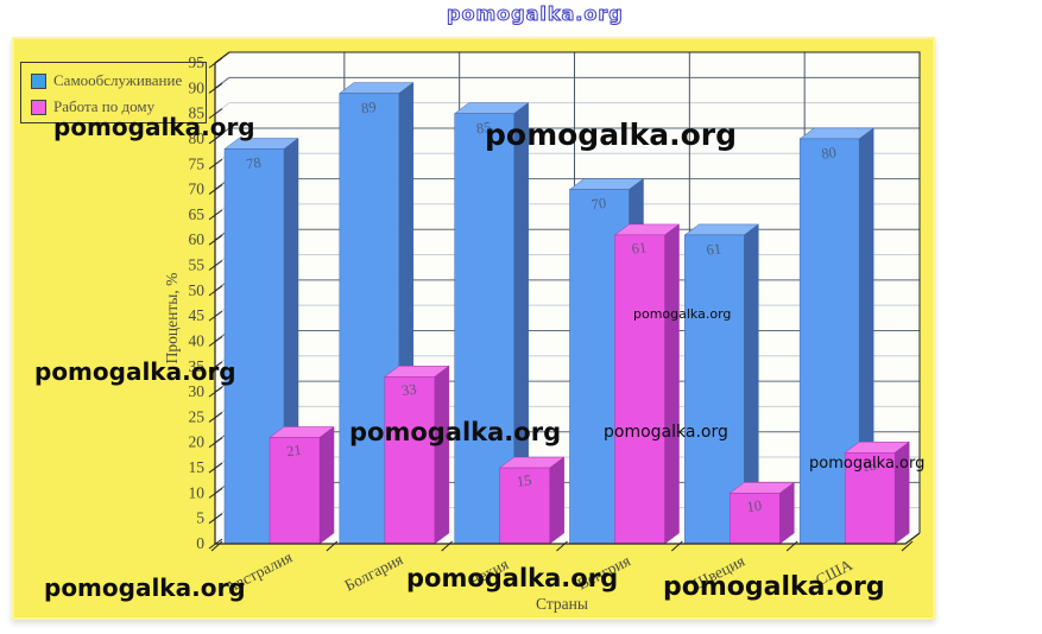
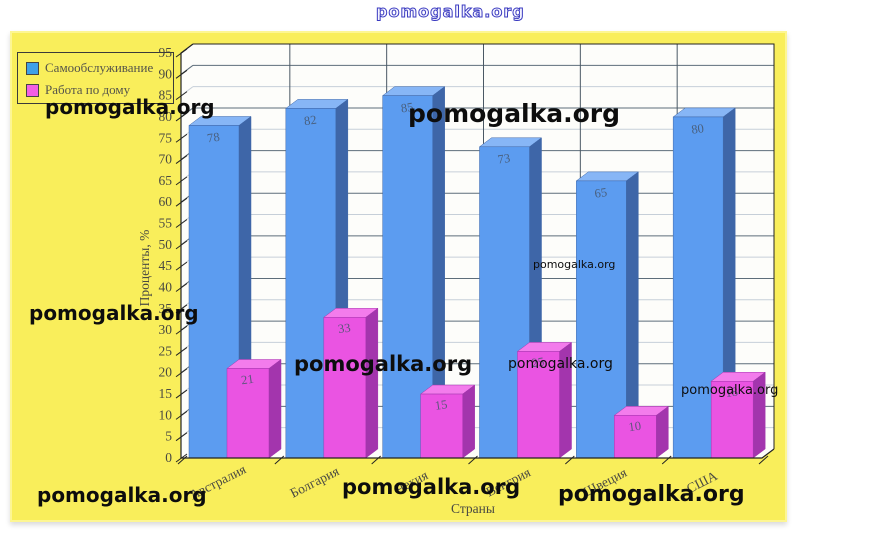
Самообслуживание/Болгария: 89 -> 82
Самообслуживание/Венгрия: 70 -> 73
Работа по дому/Венгрия: 61 -> 25
Самообслуживание/Швеция: 61 -> 65
